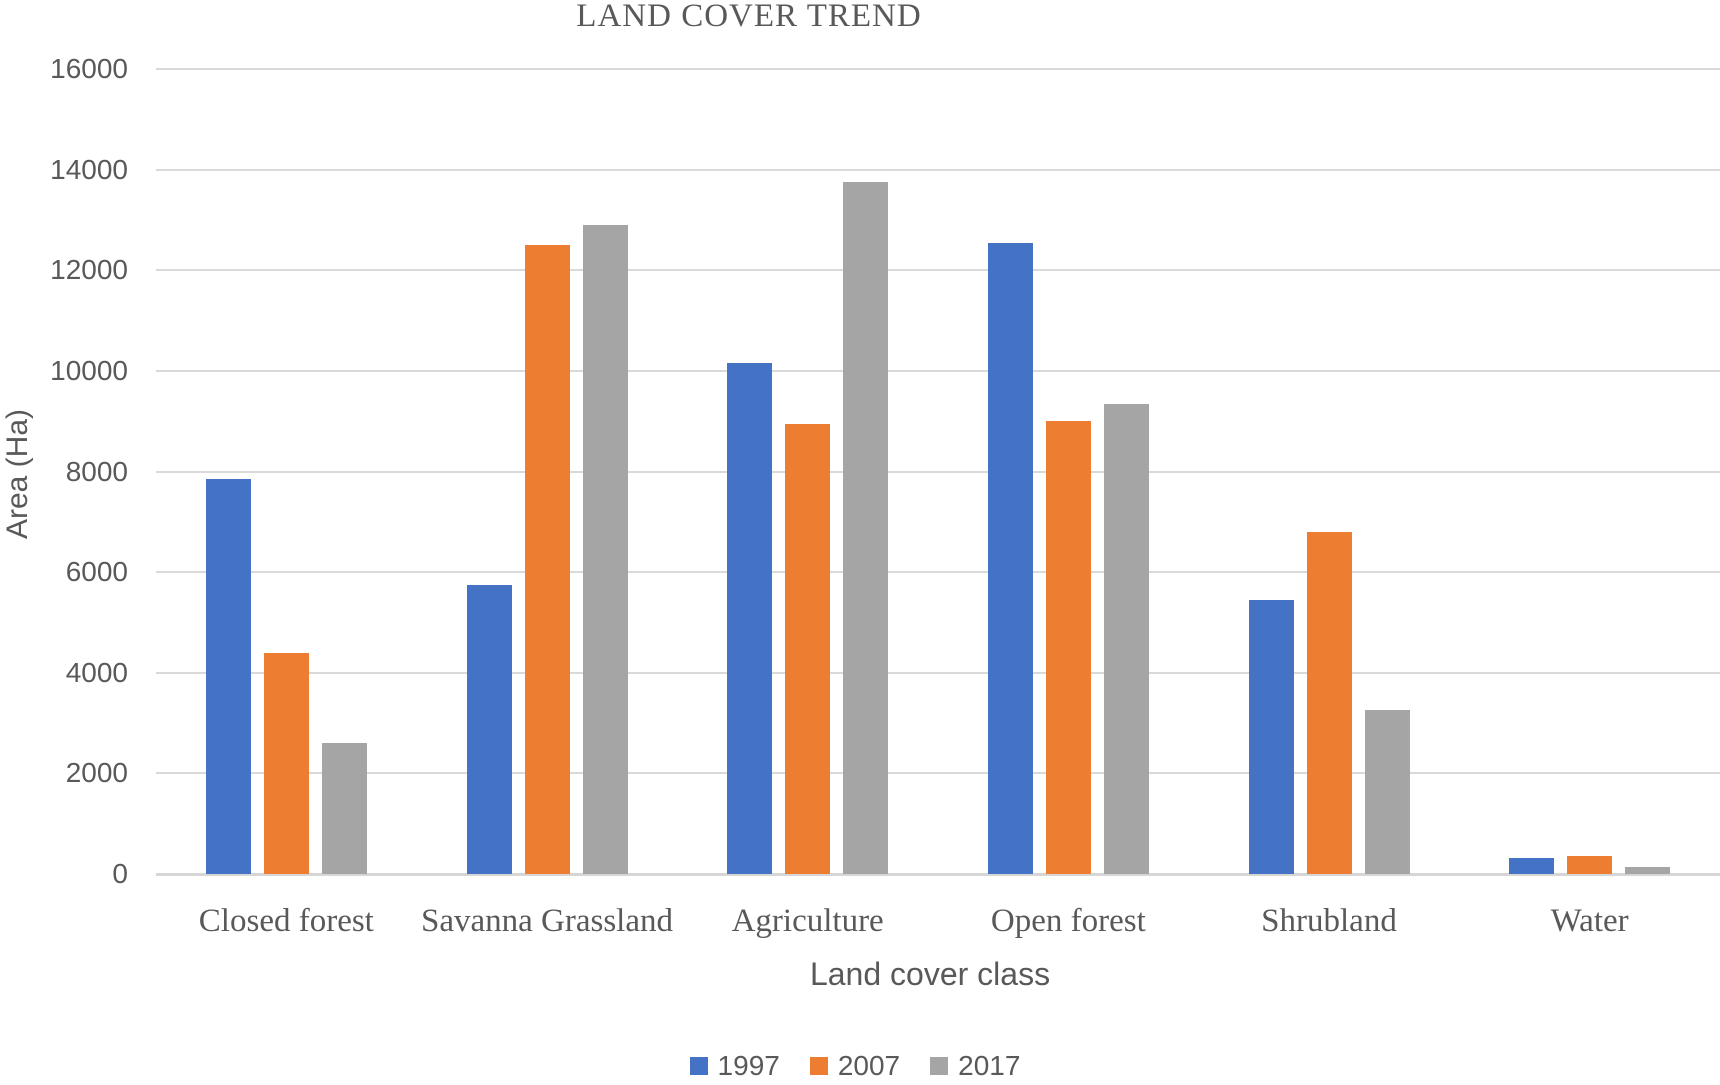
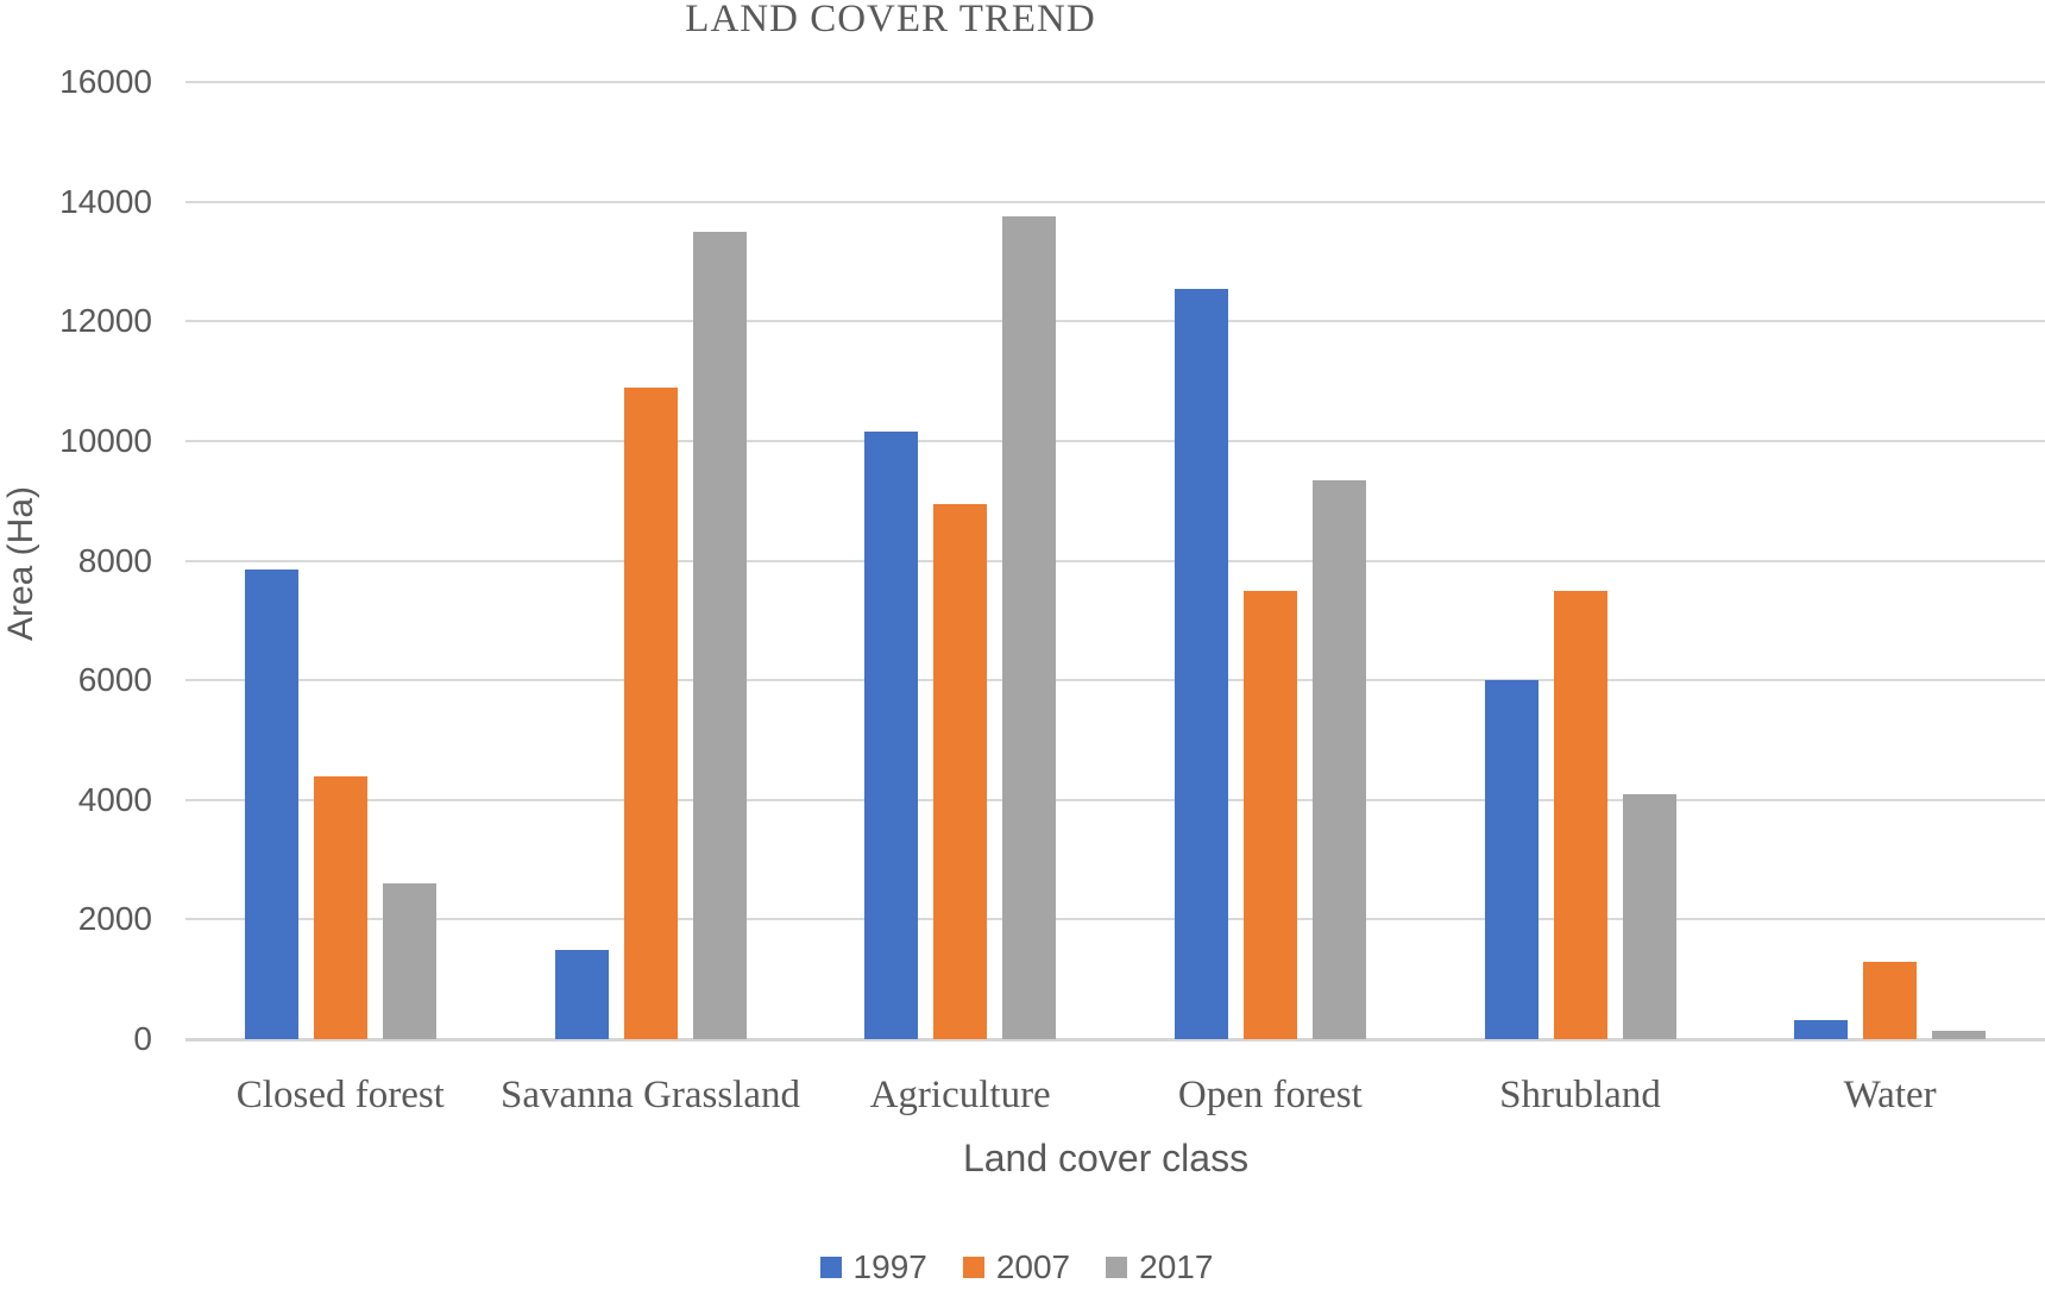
1997/Savanna Grassland: 5800 -> 1500
2007/Savanna Grassland: 12500 -> 10900
2017/Savanna Grassland: 12900 -> 13500
2007/Open forest: 9000 -> 7500
1997/Shrubland: 5400 -> 6000
2007/Shrubland: 6800 -> 7500
2017/Shrubland: 3200 -> 4100
2007/Water: 400 -> 1300
